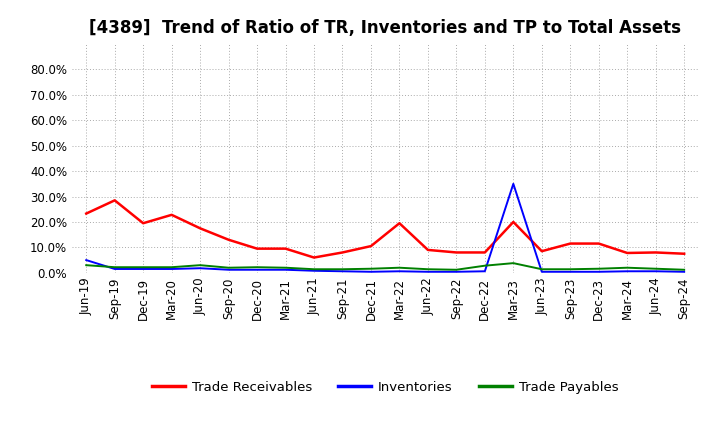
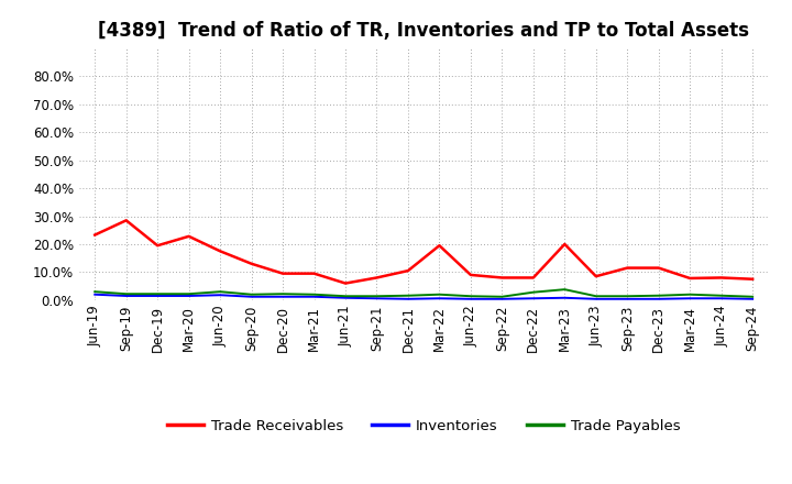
Inventories/Jun-19: 5.0% -> 2.0%
Inventories/Mar-23: 35.0% -> 0.8%
